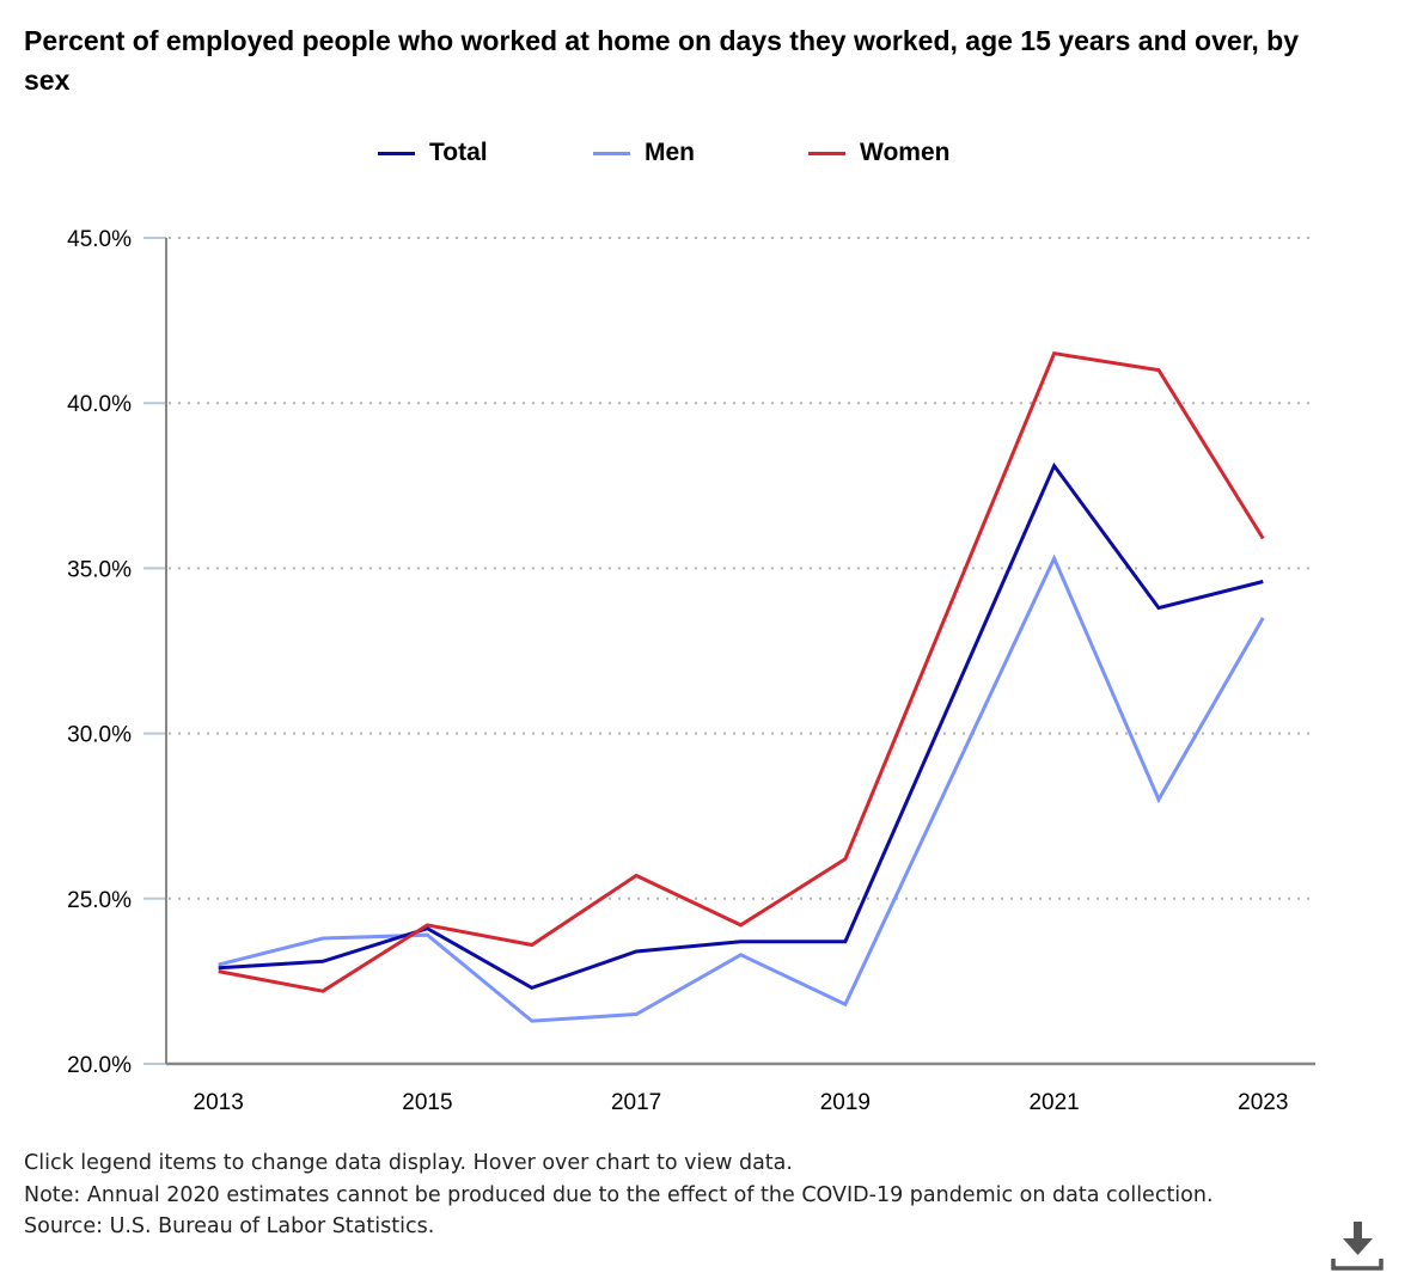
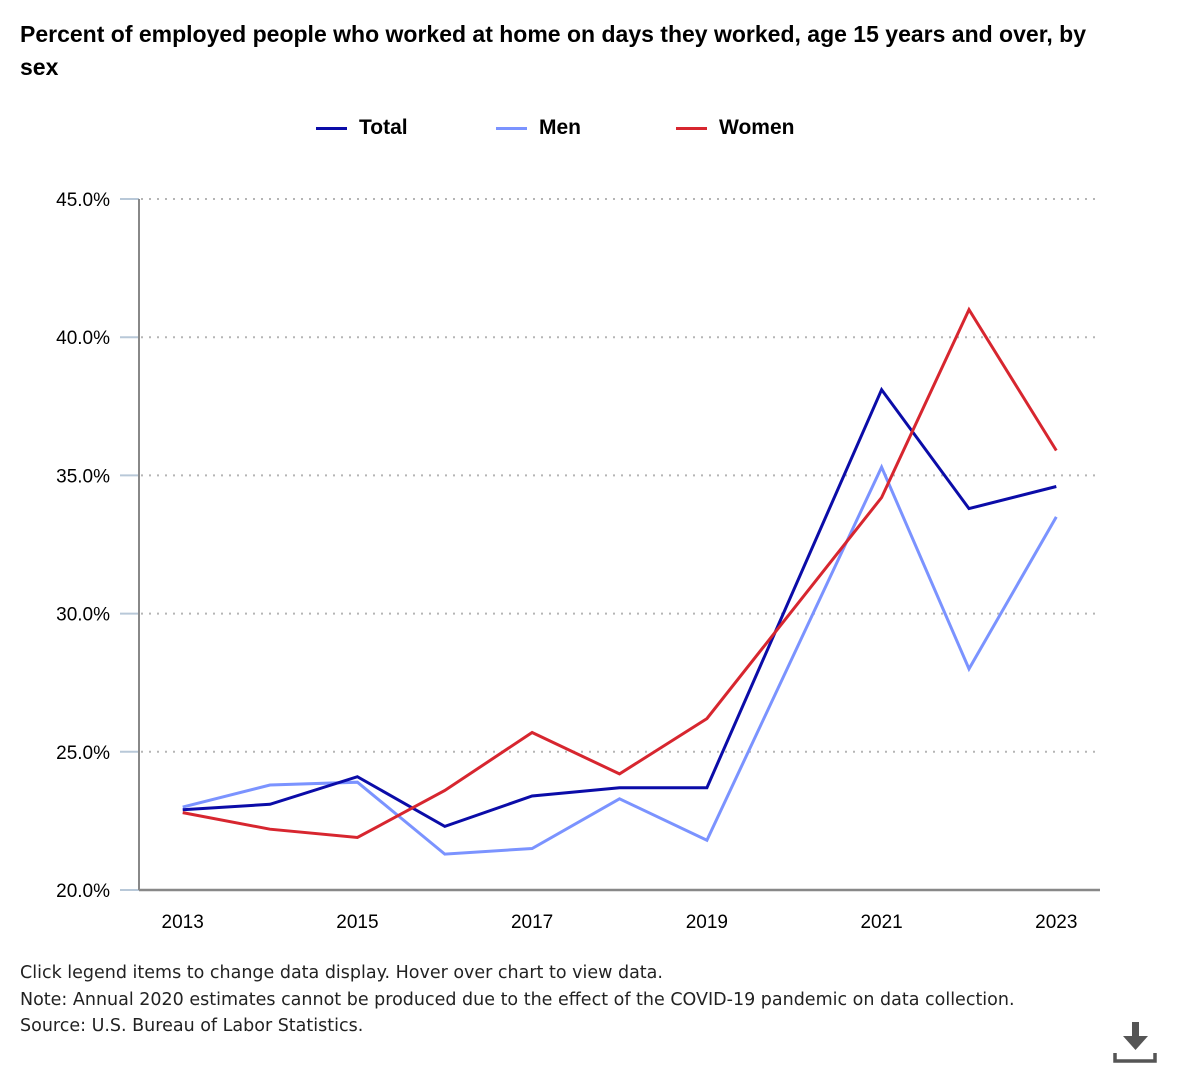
Women/2015: 24.2% -> 21.9%
Women/2021: 41.5% -> 34.2%
